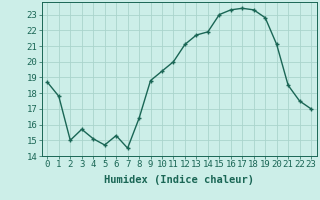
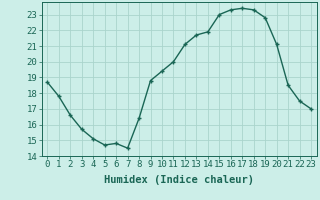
2: 15.0 -> 16.6
6: 15.3 -> 14.8
